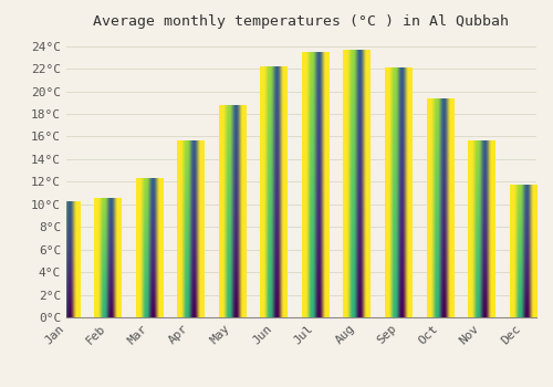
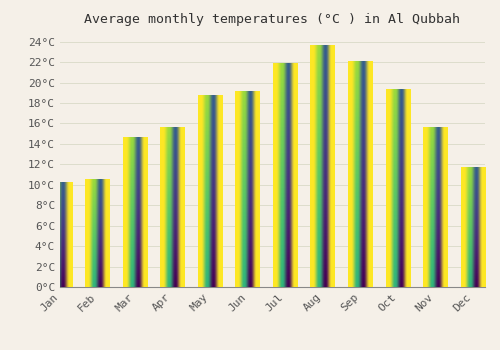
Mar: 12.3°C -> 14.6°C
Jun: 22.2°C -> 19.1°C
Jul: 23.4°C -> 21.9°C
